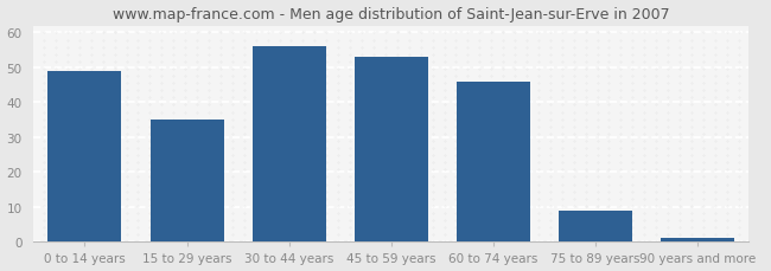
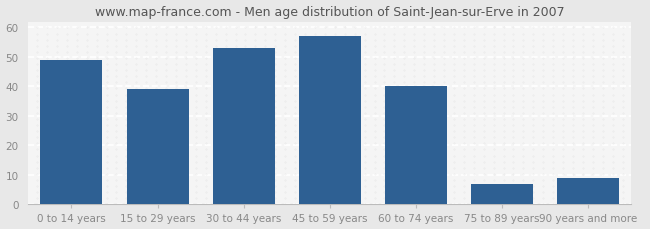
15 to 29 years: 35 -> 39
30 to 44 years: 56 -> 53
45 to 59 years: 53 -> 57
60 to 74 years: 46 -> 40
75 to 89 years: 9 -> 7
90 years and more: 1 -> 9
